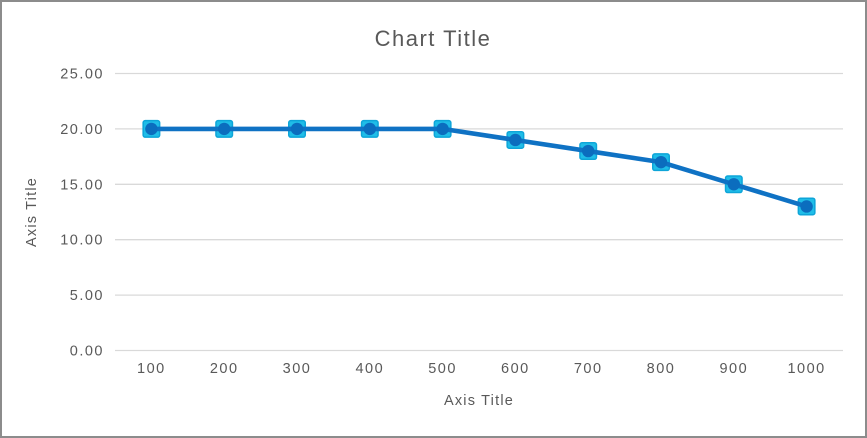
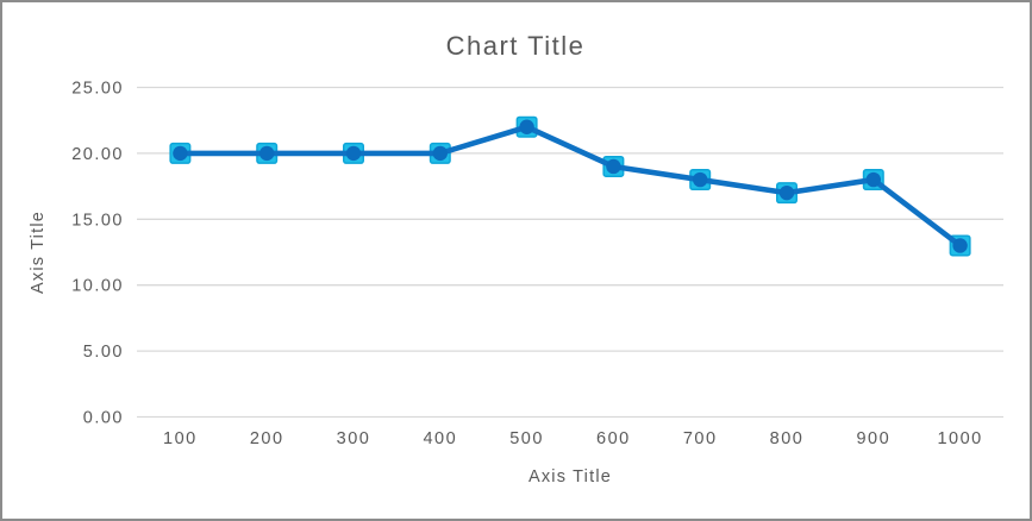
500: 20 -> 22
900: 15 -> 18
